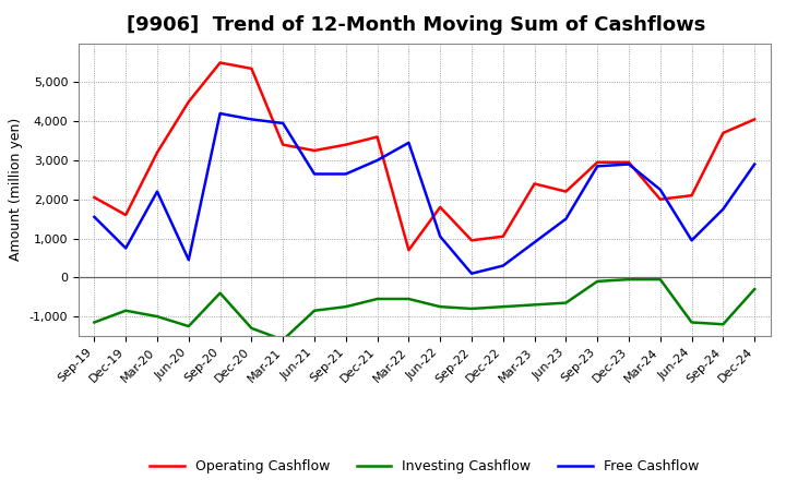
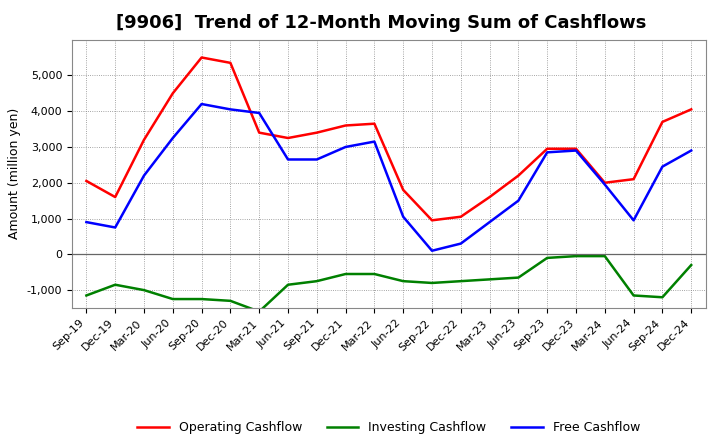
Free Cashflow/Sep-19: 1,550 -> 900
Free Cashflow/Jun-20: 450 -> 3,250
Investing Cashflow/Sep-20: -400 -> -1,250
Operating Cashflow/Mar-22: 700 -> 3,650
Free Cashflow/Mar-22: 3,450 -> 3,150
Operating Cashflow/Mar-23: 2,400 -> 1,600
Free Cashflow/Mar-24: 2,250 -> 1,950
Free Cashflow/Sep-24: 1,750 -> 2,450
